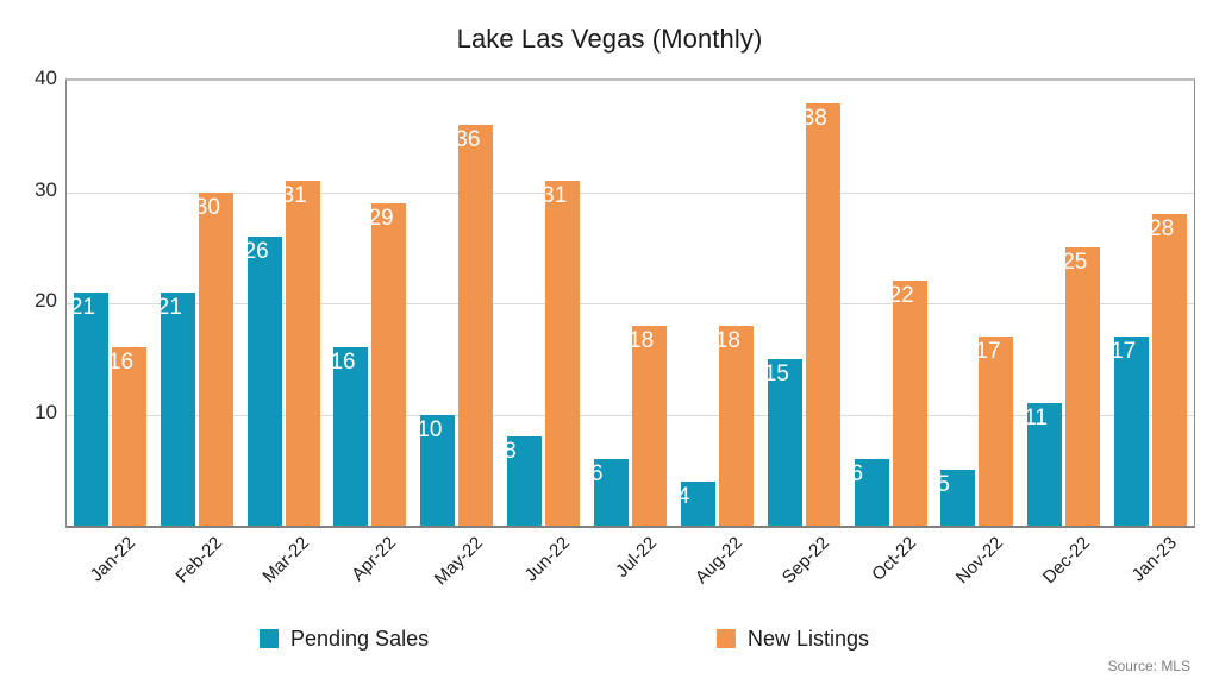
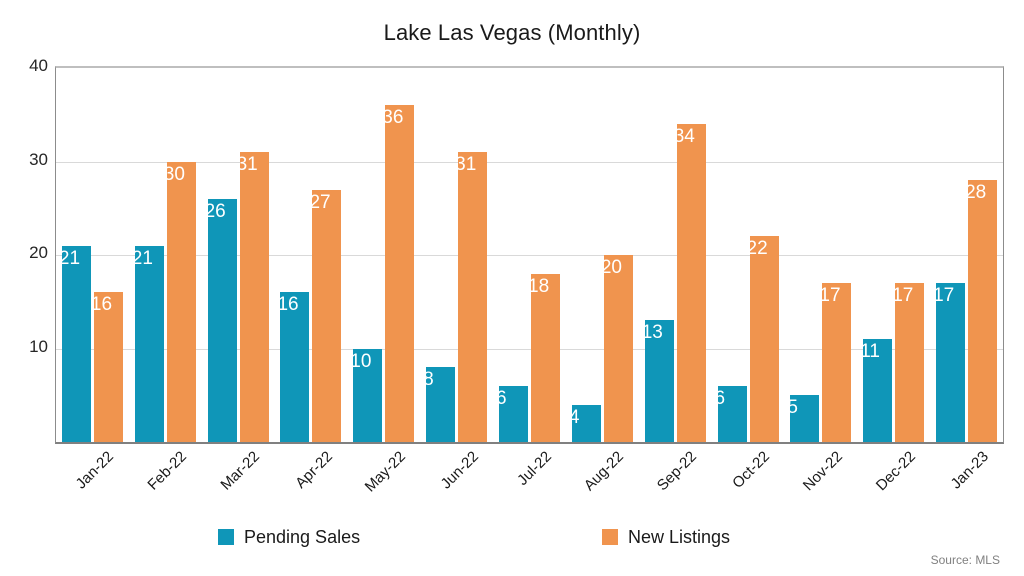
New Listings/Apr-22: 29 -> 27
New Listings/Aug-22: 18 -> 20
Pending Sales/Sep-22: 15 -> 13
New Listings/Sep-22: 38 -> 34
New Listings/Dec-22: 25 -> 17
